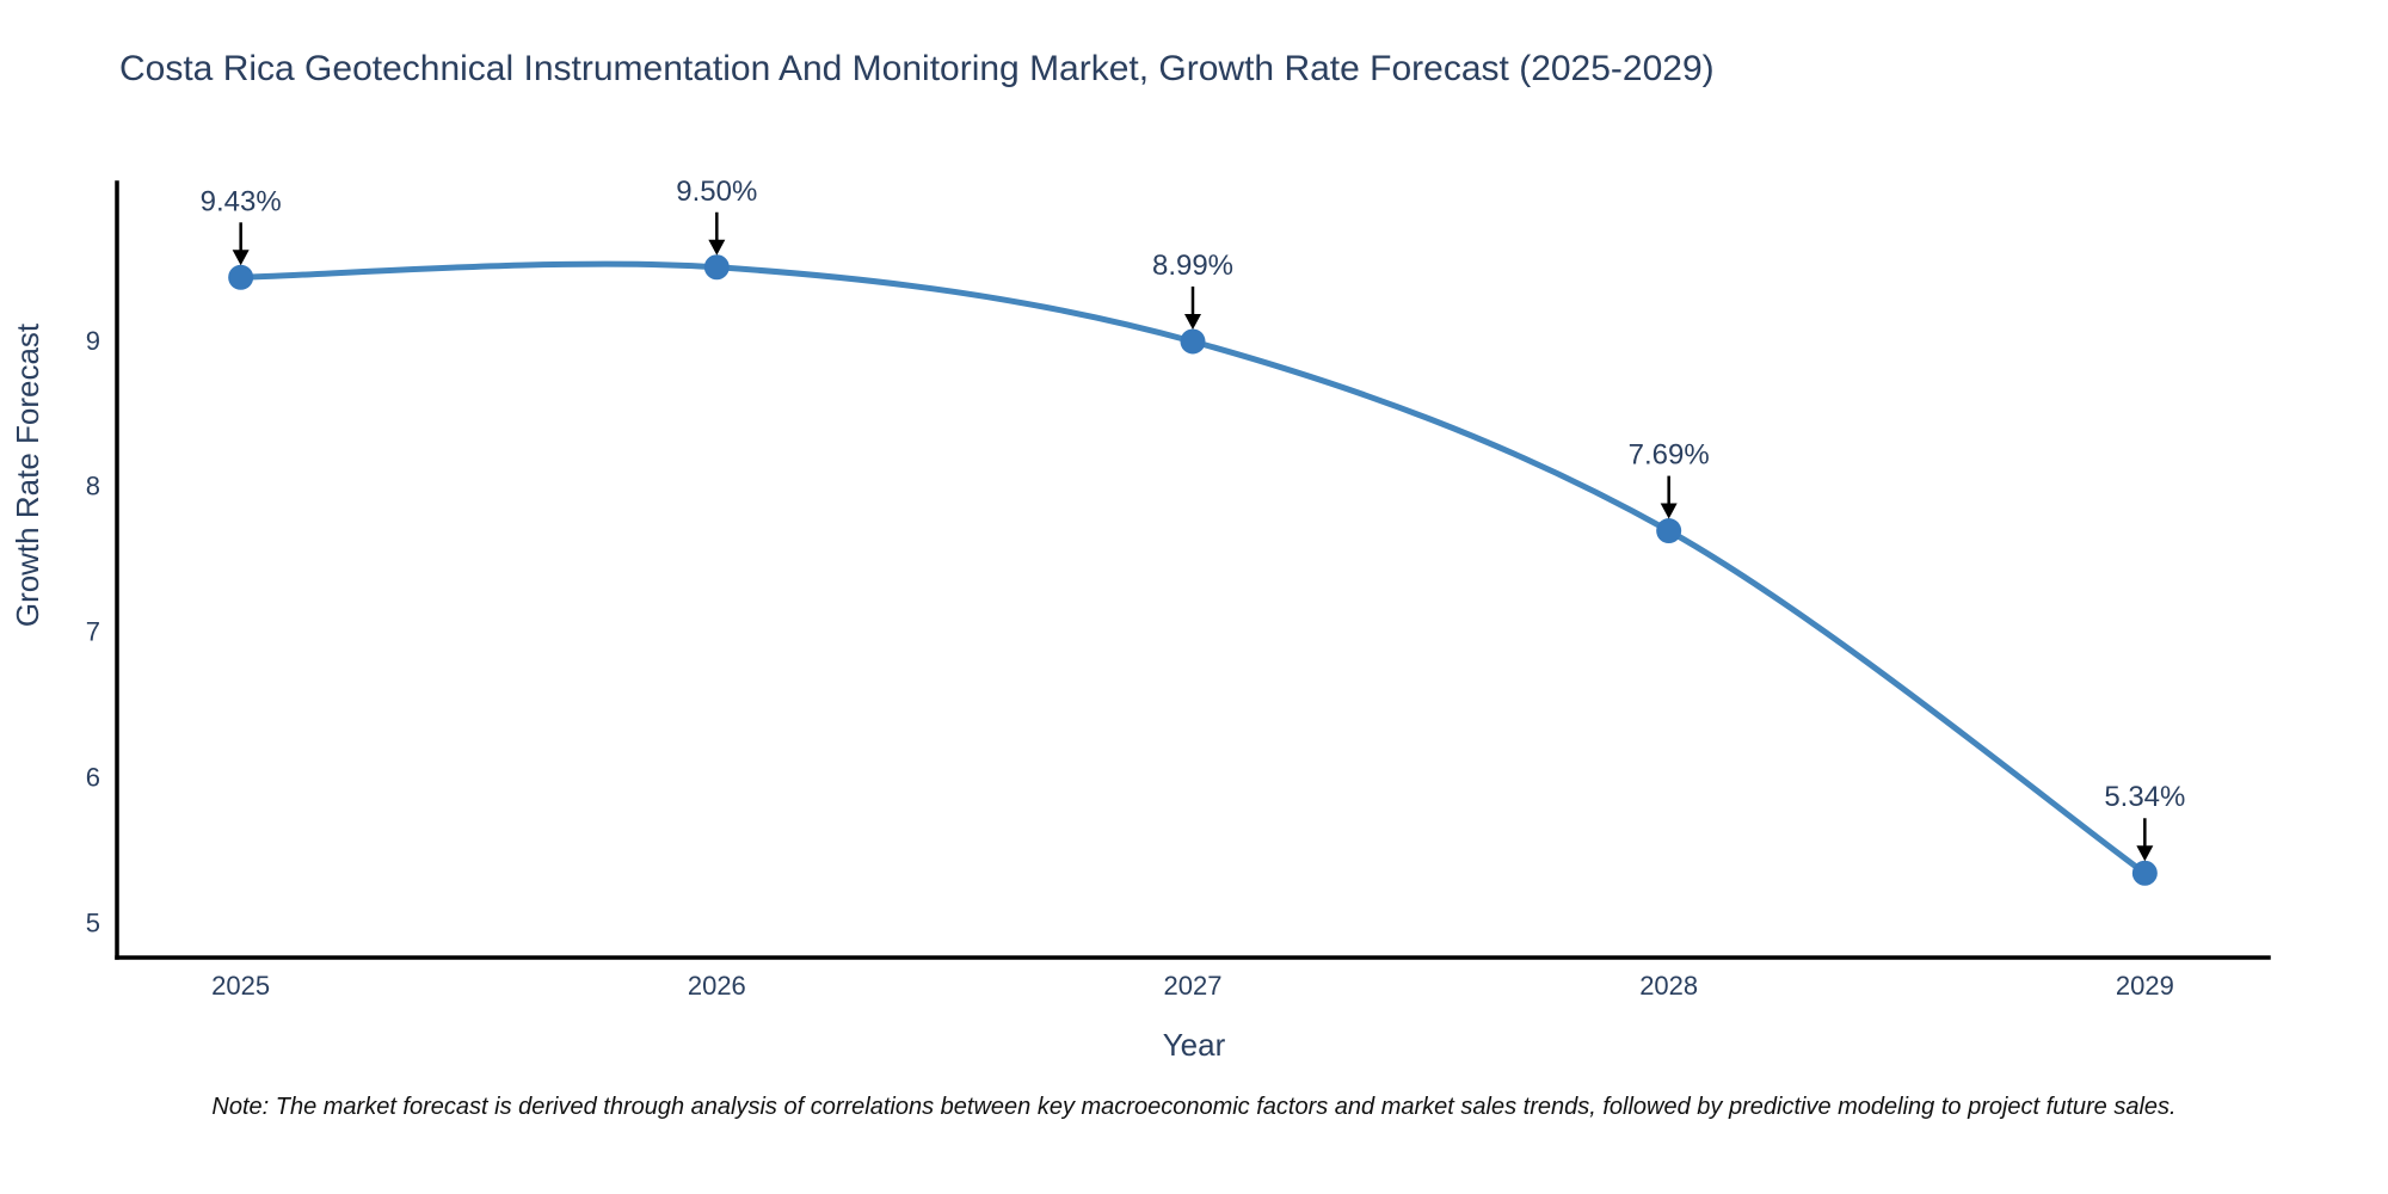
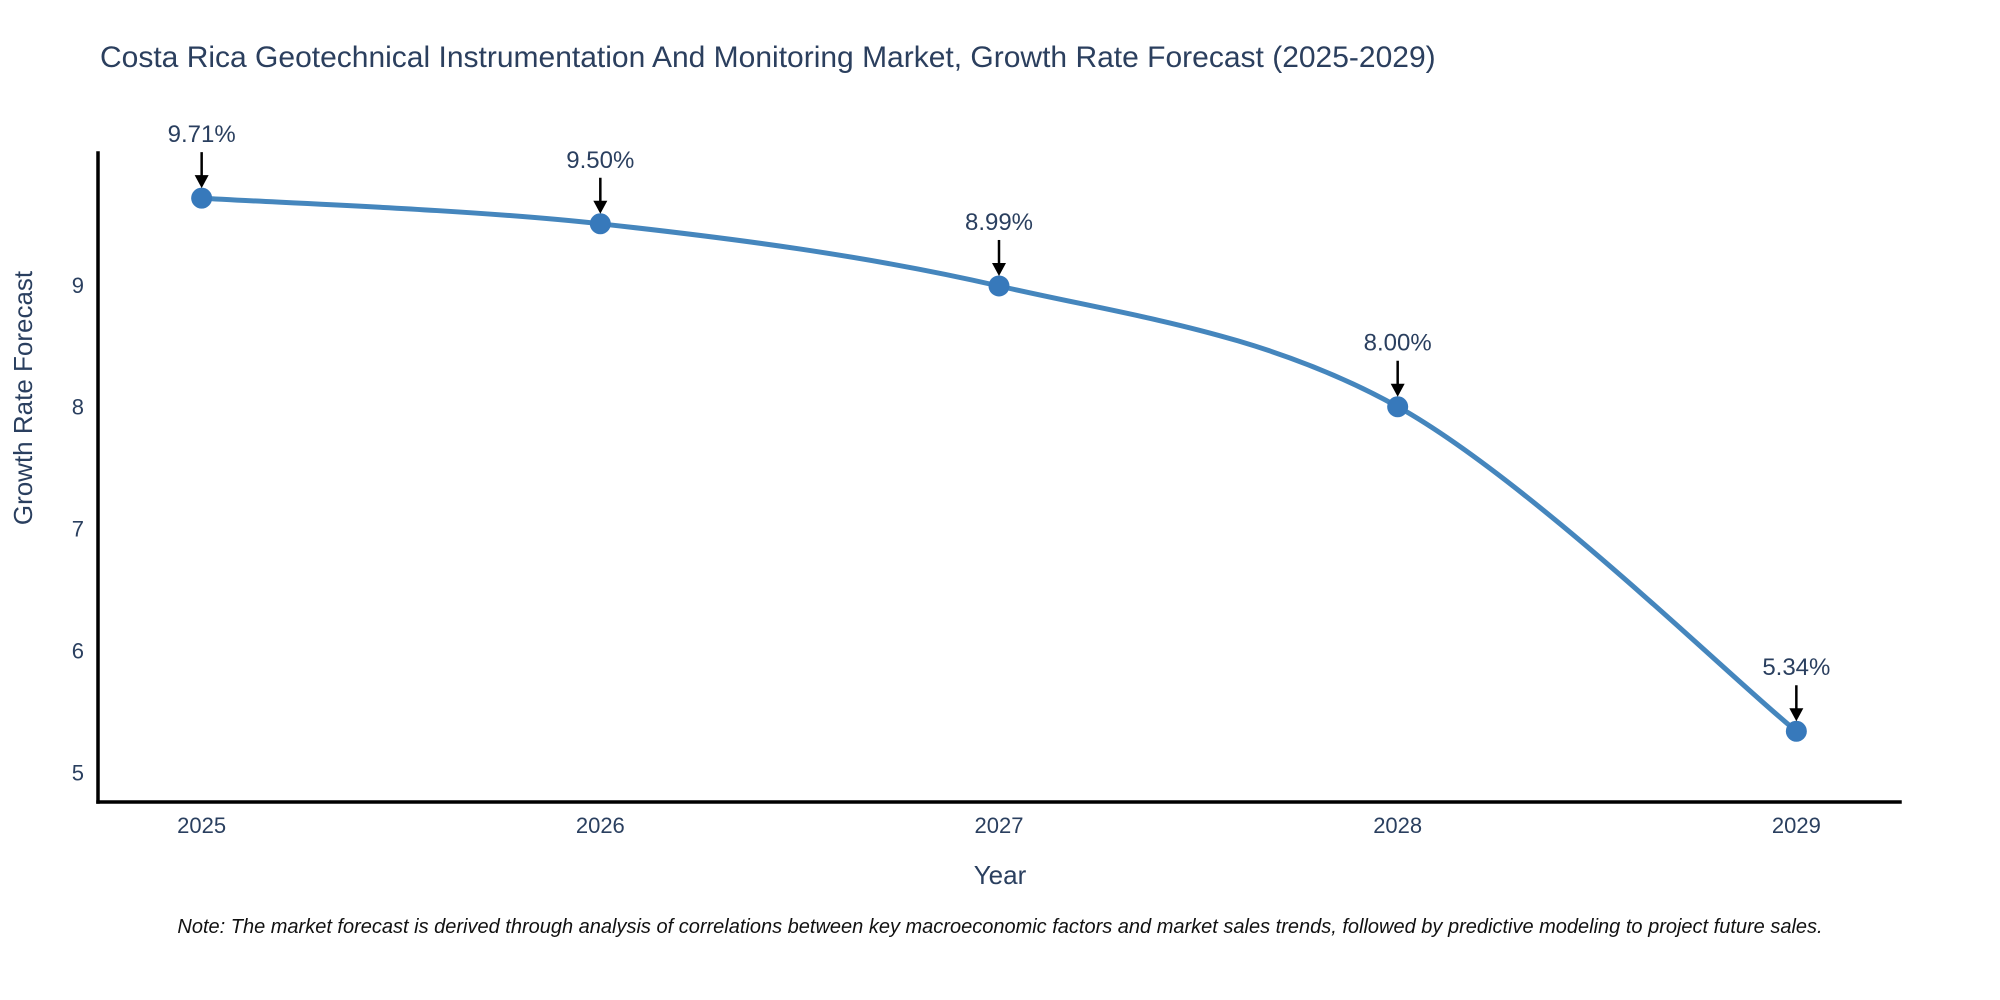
2025: 9.43% -> 9.71%
2028: 7.69% -> 8.00%
